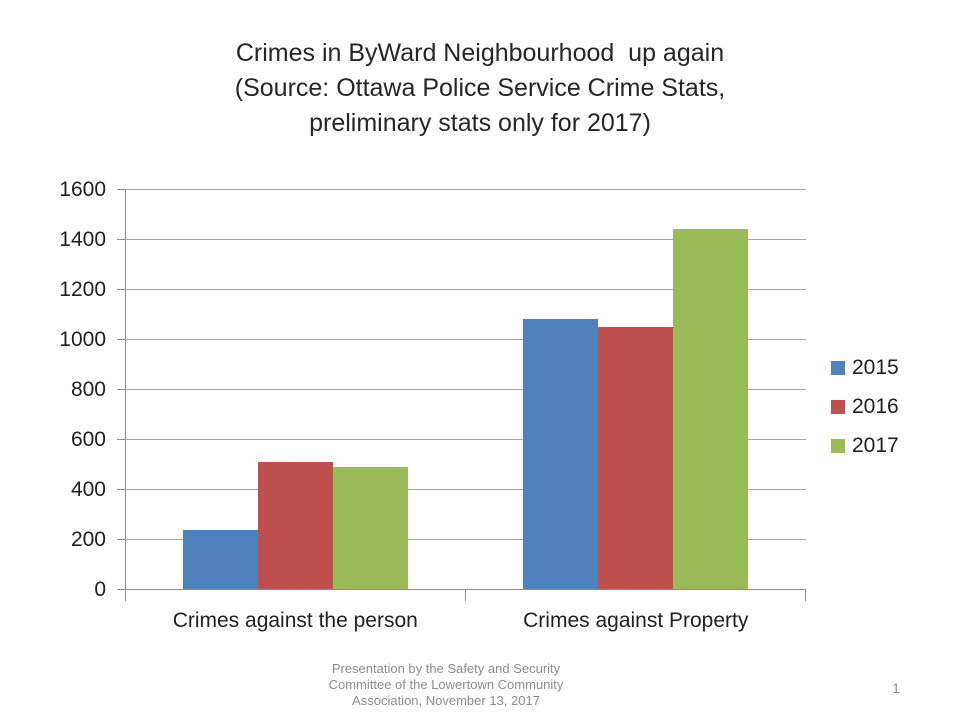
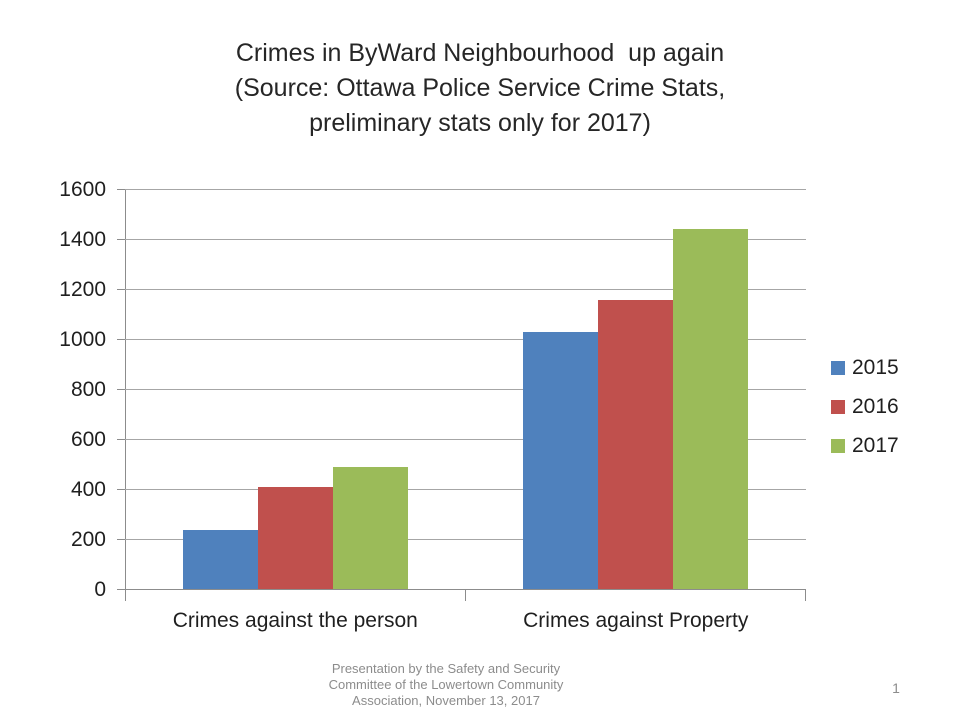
2016/Crimes against the person: 510 -> 410
2015/Crimes against Property: 1080 -> 1030
2016/Crimes against Property: 1050 -> 1160
